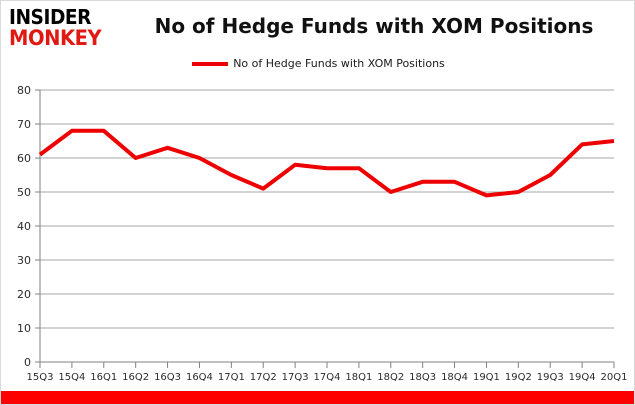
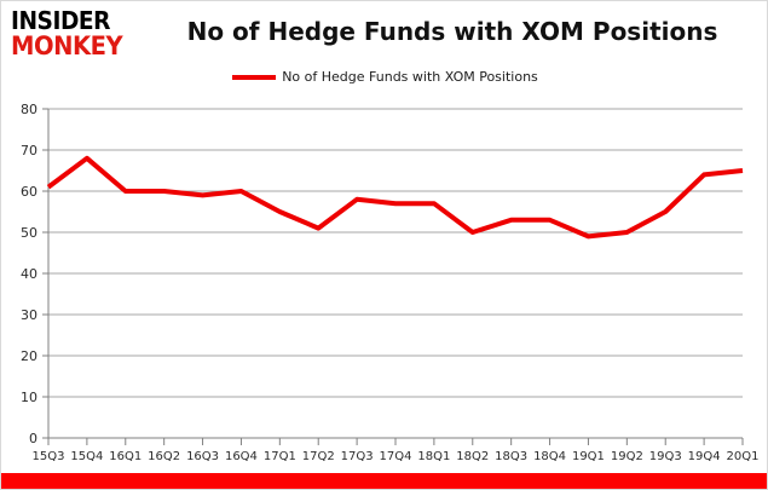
16Q1: 68 -> 60
16Q3: 63 -> 59
